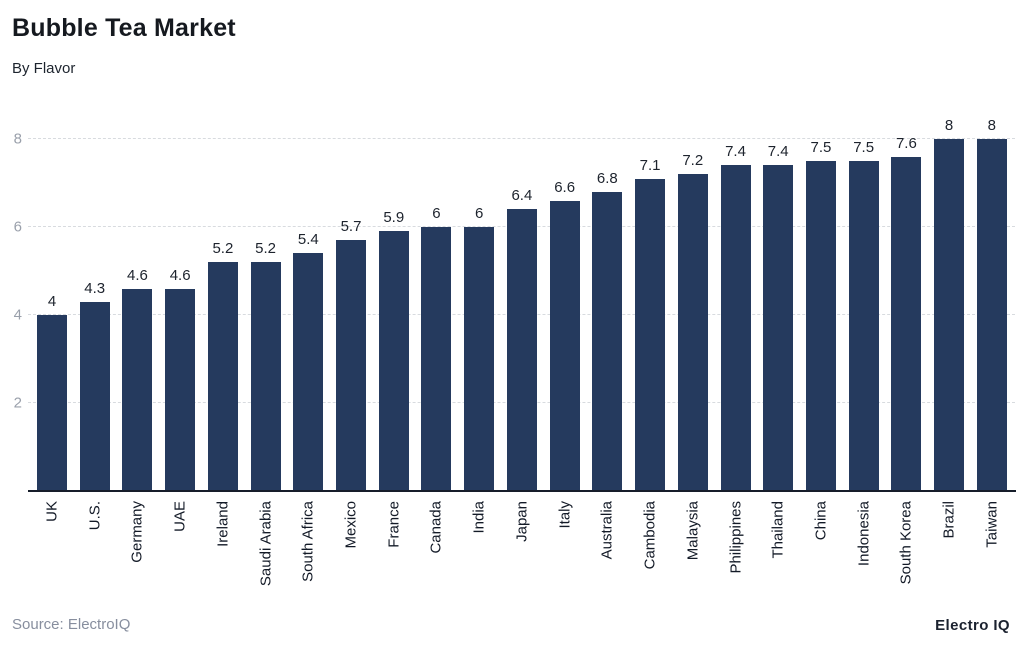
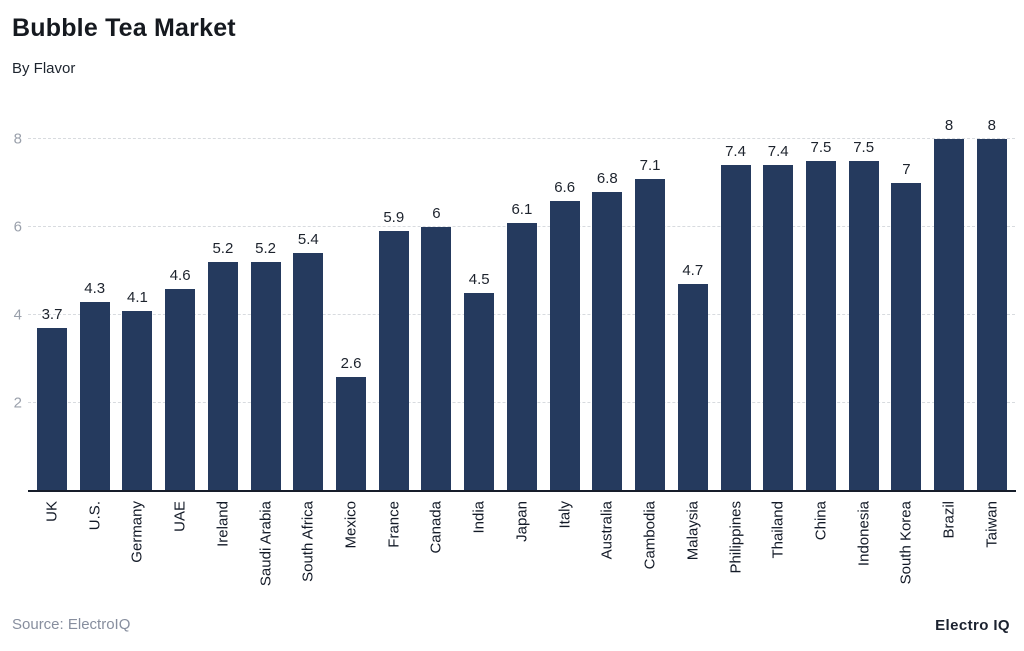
UK: 4 -> 3.7
Germany: 4.6 -> 4.1
Mexico: 5.7 -> 2.6
India: 6 -> 4.5
Japan: 6.4 -> 6.1
Malaysia: 7.2 -> 4.7
South Korea: 7.6 -> 7
